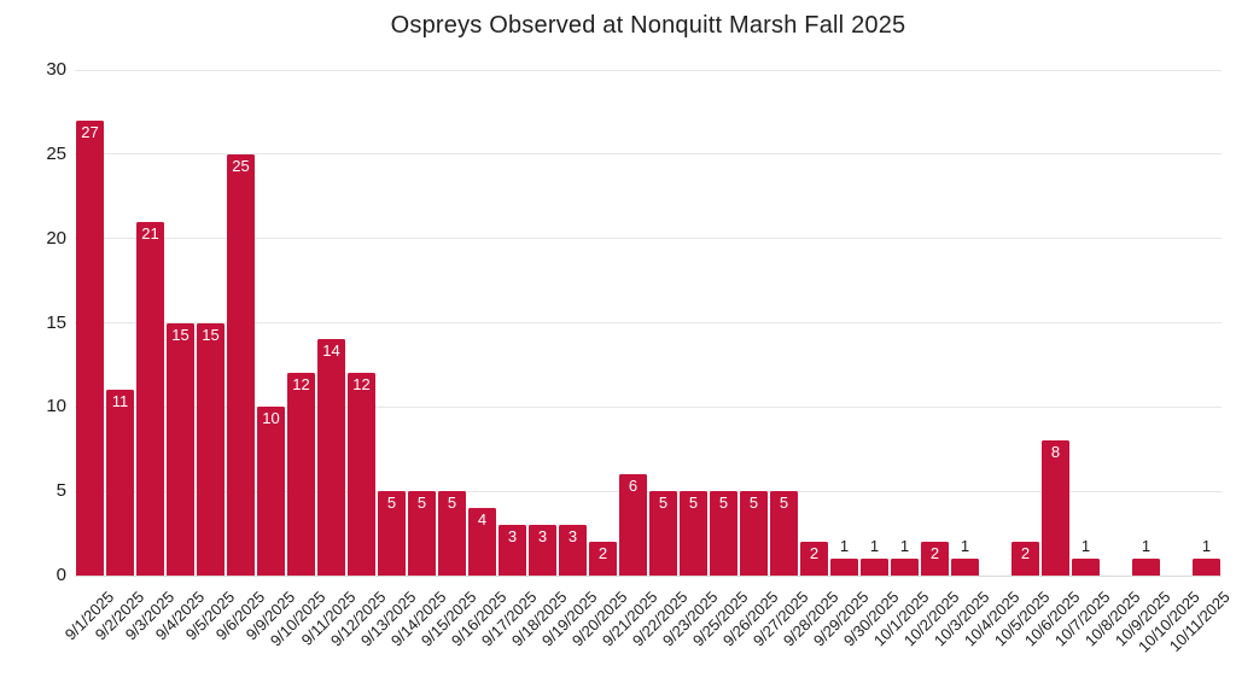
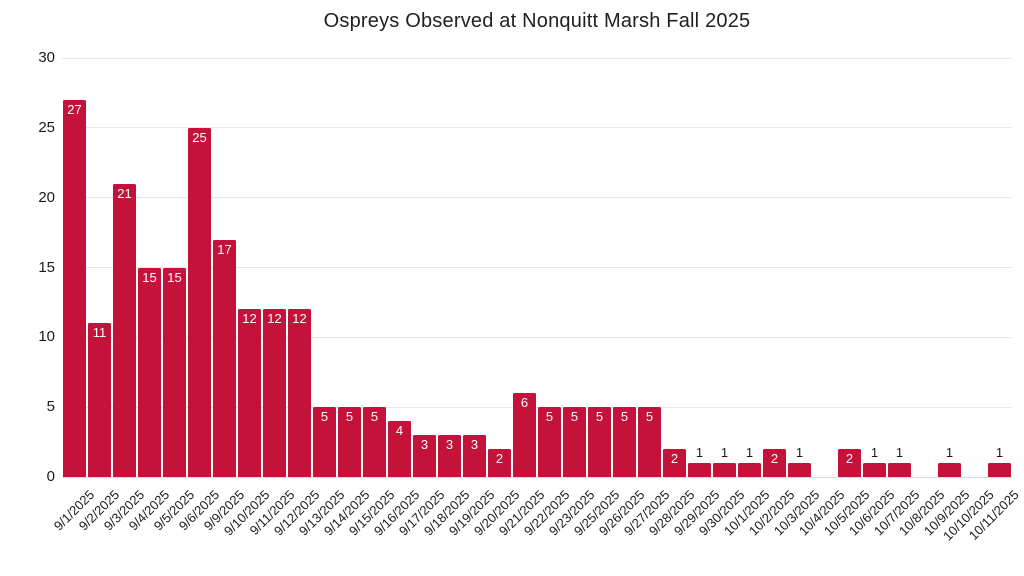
9/9/2025: 10 -> 17
9/11/2025: 14 -> 12
10/6/2025: 8 -> 1
